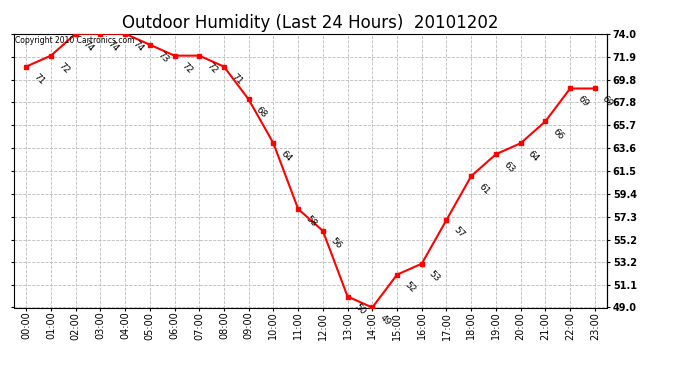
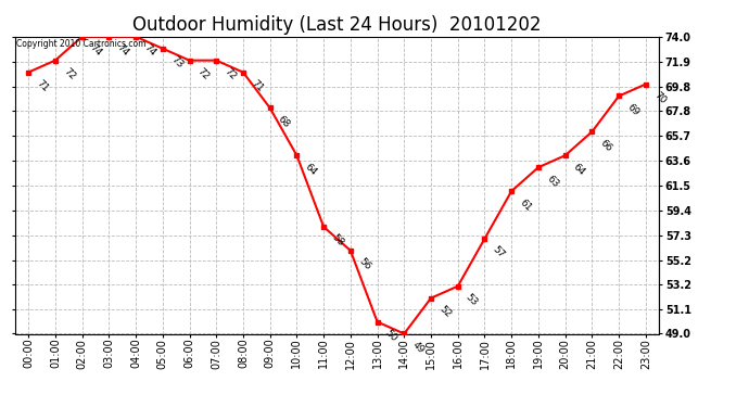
23:00: 69 -> 70
